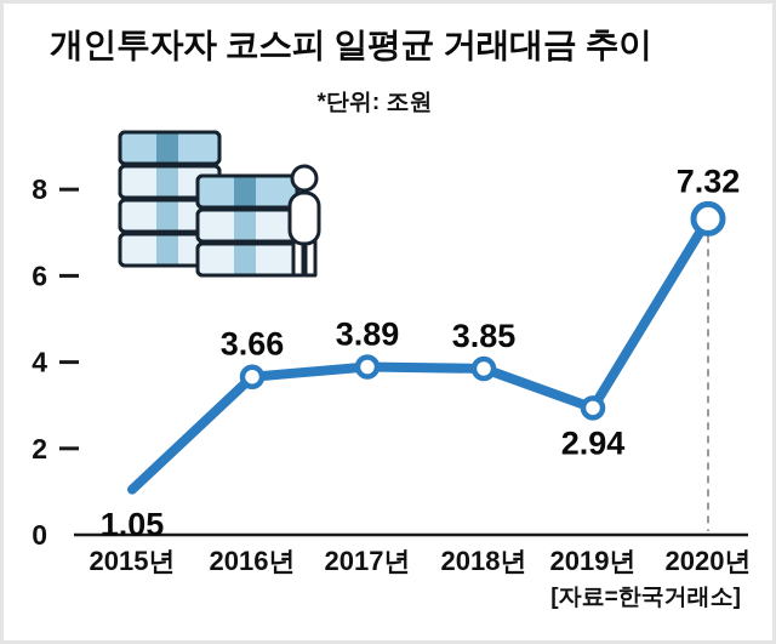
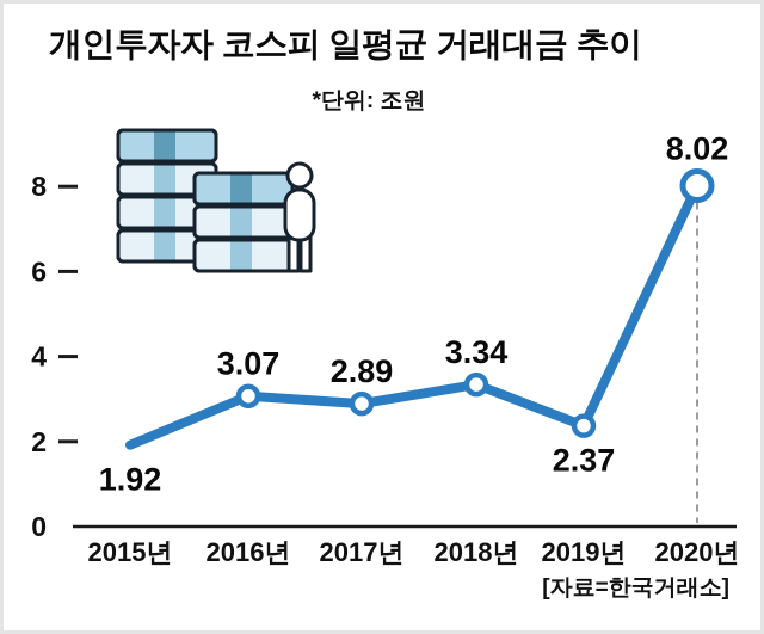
2015년: 1.05 -> 1.92
2016년: 3.66 -> 3.07
2017년: 3.89 -> 2.89
2018년: 3.85 -> 3.34
2019년: 2.94 -> 2.37
2020년: 7.32 -> 8.02
